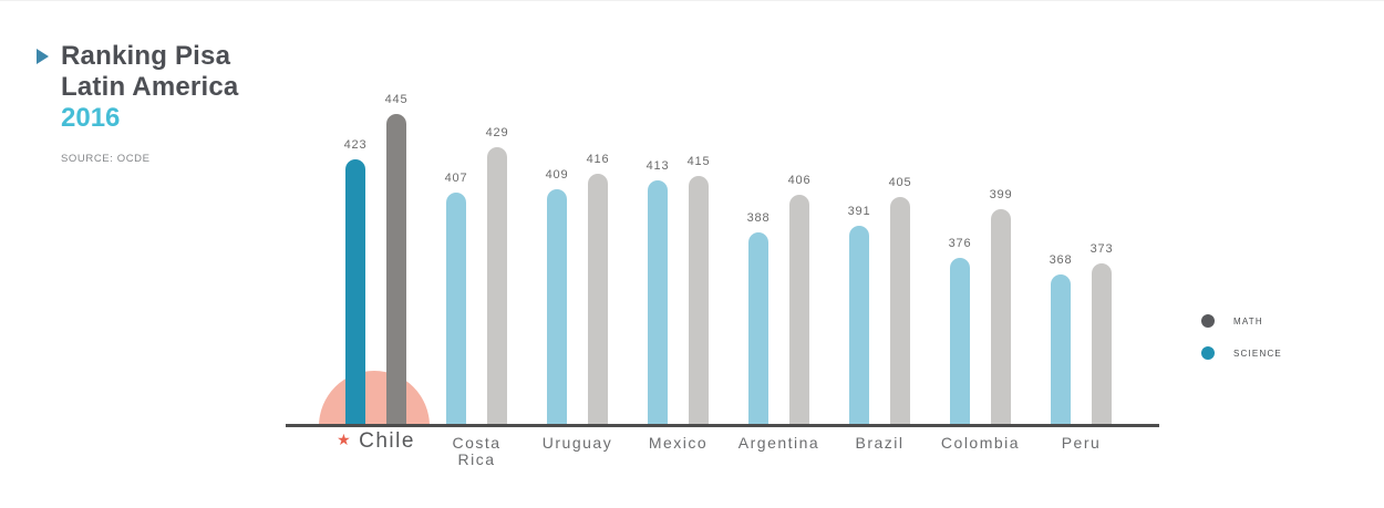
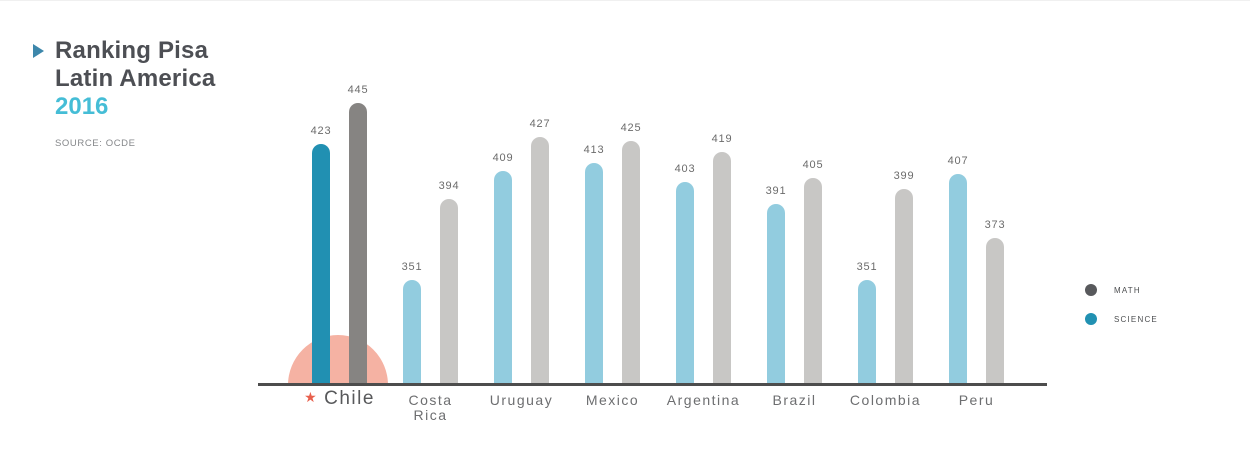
MATH/Costa Rica: 429 -> 394
SCIENCE/Costa Rica: 407 -> 351
MATH/Uruguay: 416 -> 427
MATH/Mexico: 415 -> 425
MATH/Argentina: 406 -> 419
SCIENCE/Argentina: 388 -> 403
SCIENCE/Colombia: 376 -> 351
SCIENCE/Peru: 368 -> 407
